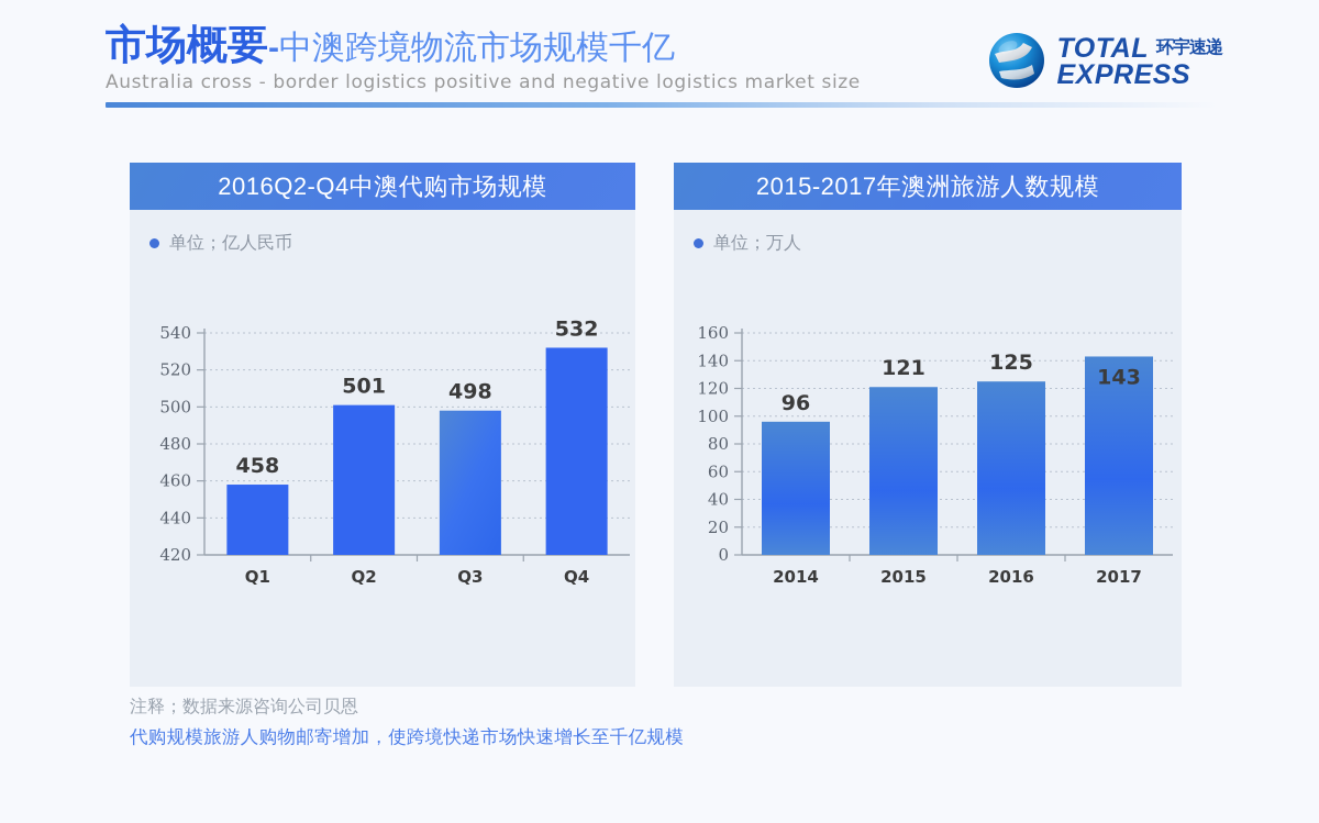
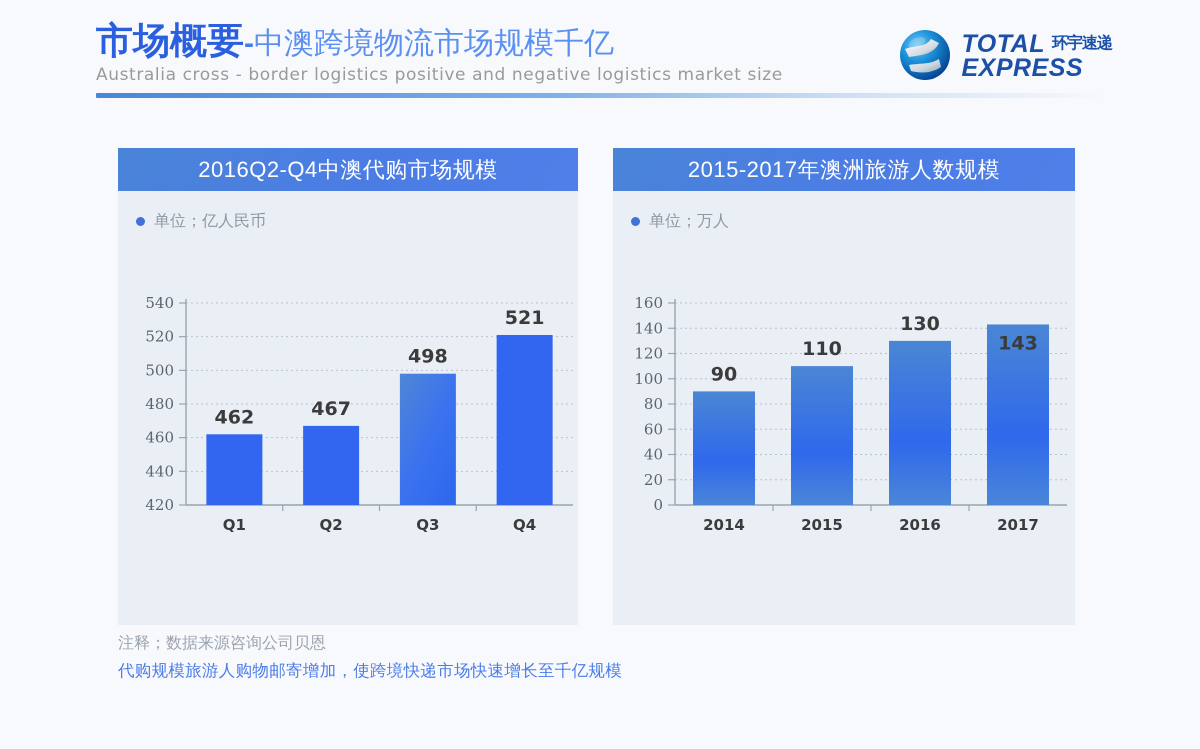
2016Q2-Q4中澳代购市场规模/Q1: 458 -> 462
2016Q2-Q4中澳代购市场规模/Q2: 501 -> 467
2016Q2-Q4中澳代购市场规模/Q4: 532 -> 521
2015-2017年澳洲旅游人数规模/2014: 96 -> 90
2015-2017年澳洲旅游人数规模/2015: 121 -> 110
2015-2017年澳洲旅游人数规模/2016: 125 -> 130
